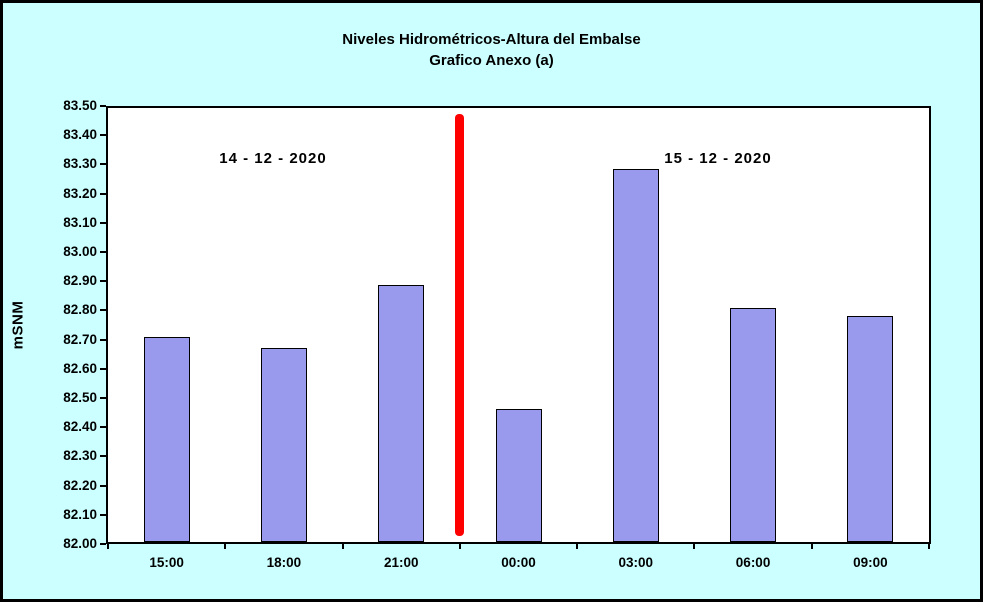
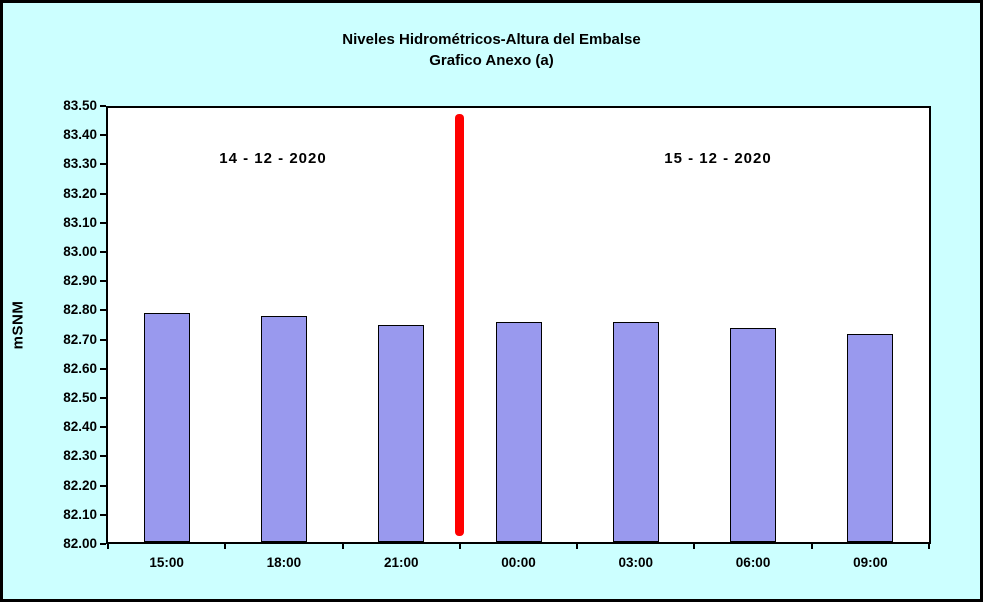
15:00: 82.71 -> 82.79
18:00: 82.67 -> 82.78
21:00: 82.89 -> 82.75
00:00: 82.46 -> 82.76
03:00: 83.29 -> 82.76
06:00: 82.81 -> 82.74
09:00: 82.78 -> 82.72
